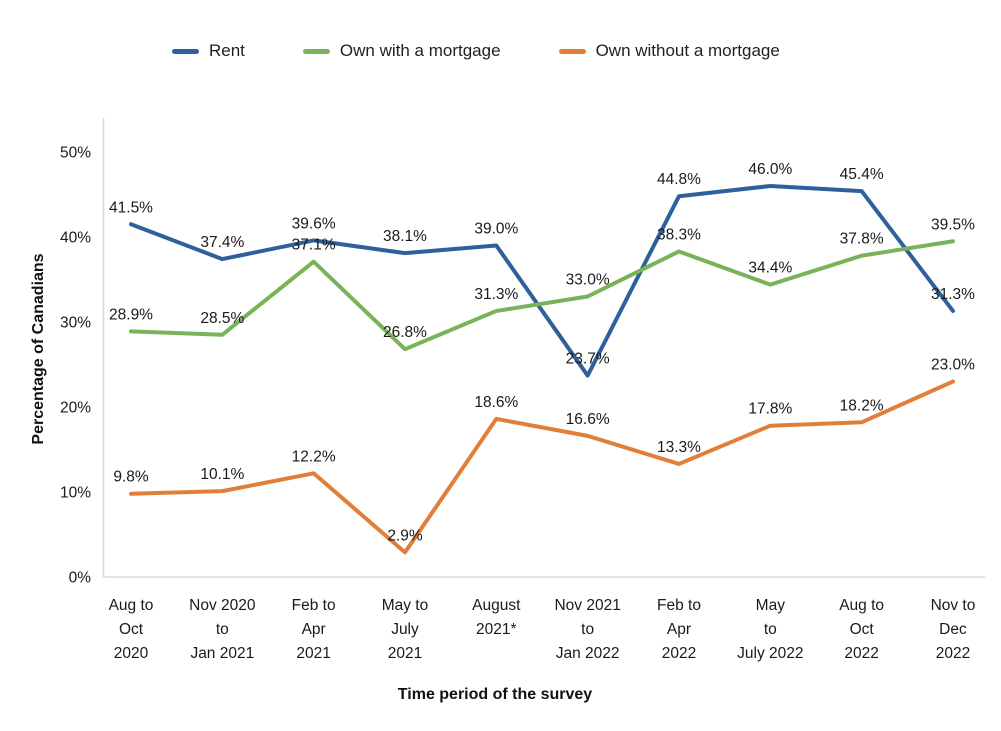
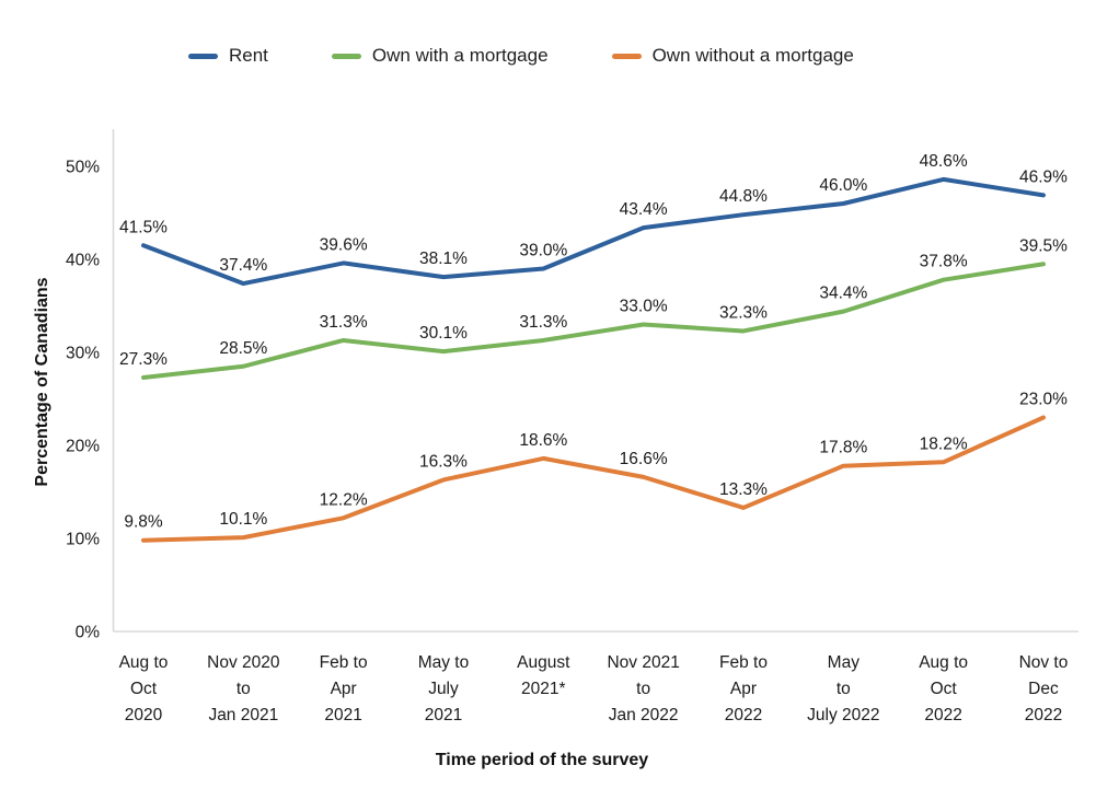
Own with a mortgage/Aug to Oct 2020: 28.9% -> 27.3%
Own with a mortgage/Feb to Apr 2021: 37.1% -> 31.3%
Own with a mortgage/May to July 2021: 26.8% -> 30.1%
Own without a mortgage/May to July 2021: 2.9% -> 16.3%
Rent/Nov 2021 to Jan 2022: 23.7% -> 43.4%
Own with a mortgage/Feb to Apr 2022: 38.3% -> 32.3%
Rent/Aug to Oct 2022: 45.4% -> 48.6%
Rent/Nov to Dec 2022: 31.3% -> 46.9%
